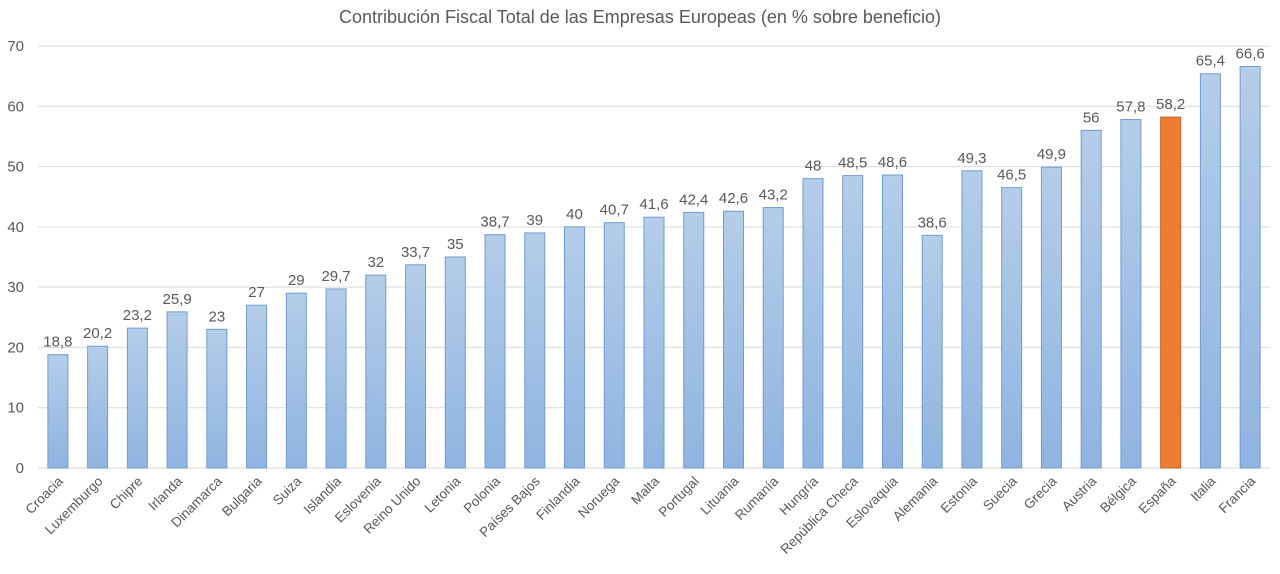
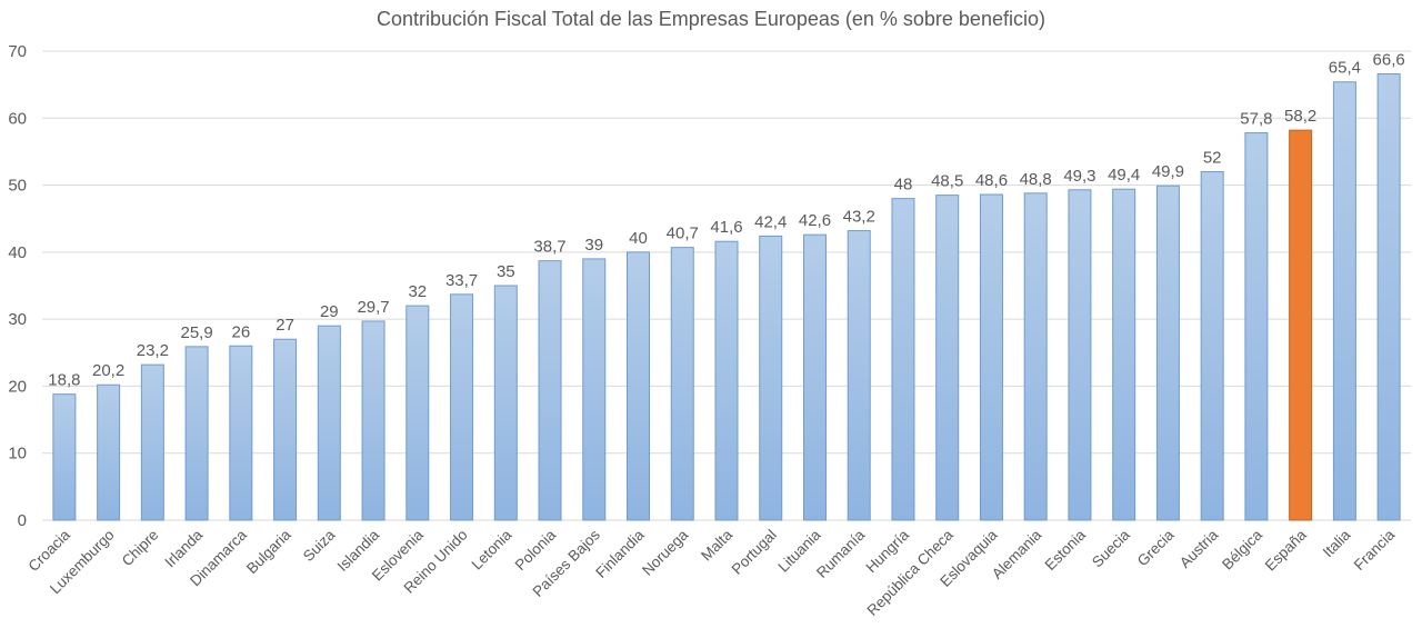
Dinamarca: 23 -> 26
Alemania: 38,6 -> 48,8
Suecia: 46,5 -> 49,4
Austria: 56 -> 52
